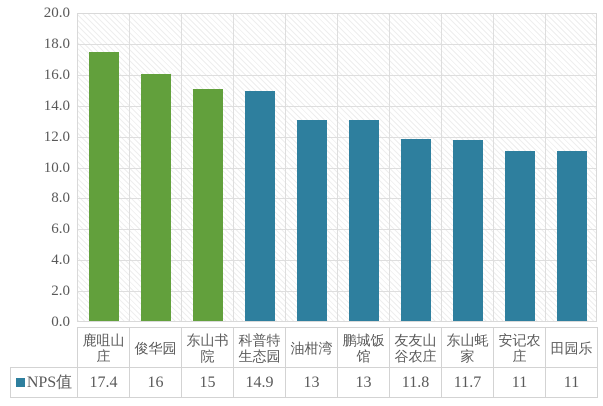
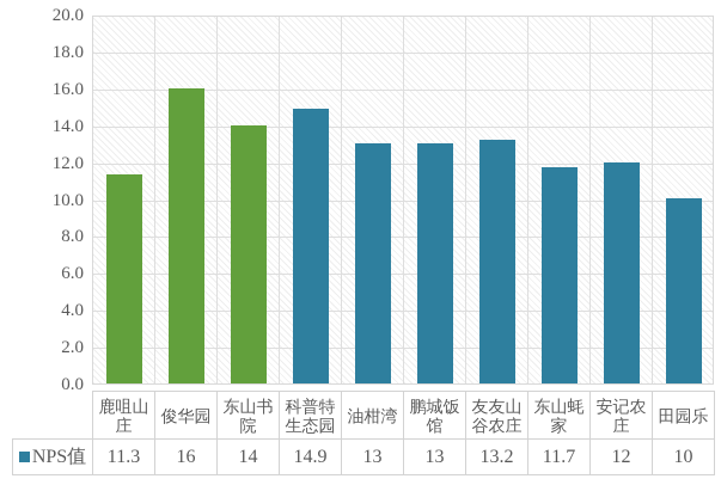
鹿咀山庄: 17.4 -> 11.3
东山书院: 15 -> 14
友友山谷农庄: 11.8 -> 13.2
安记农庄: 11 -> 12
田园乐: 11 -> 10
